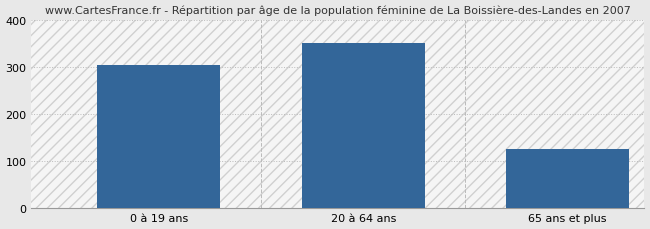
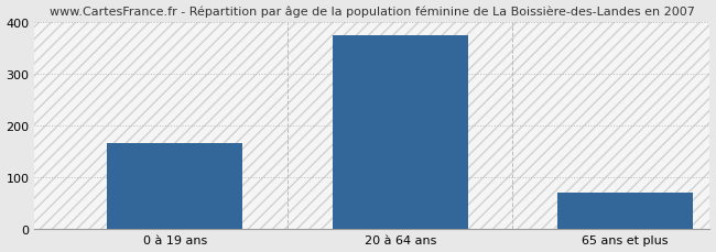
0 à 19 ans: 305 -> 165
20 à 64 ans: 350 -> 375
65 ans et plus: 125 -> 70
